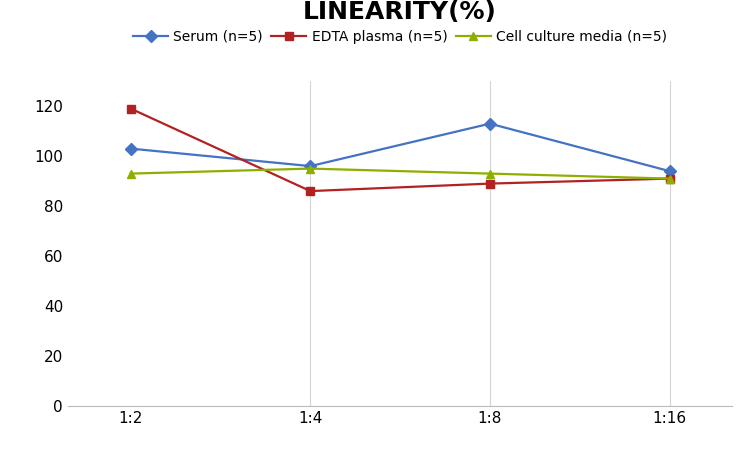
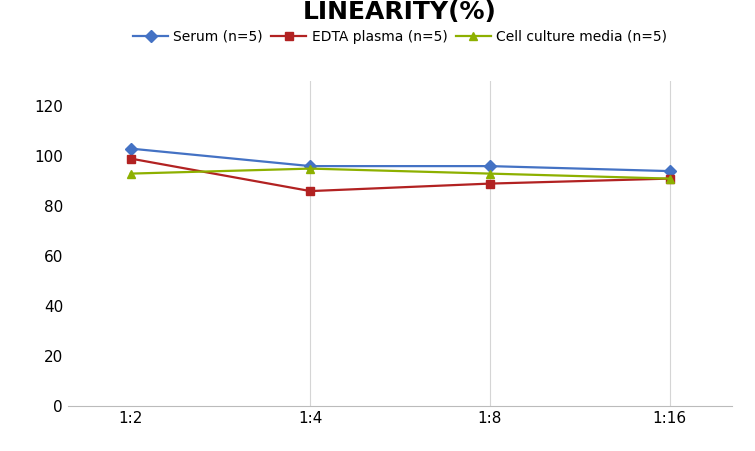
EDTA plasma (n=5)/1:2: 119 -> 99
Serum (n=5)/1:8: 113 -> 96
